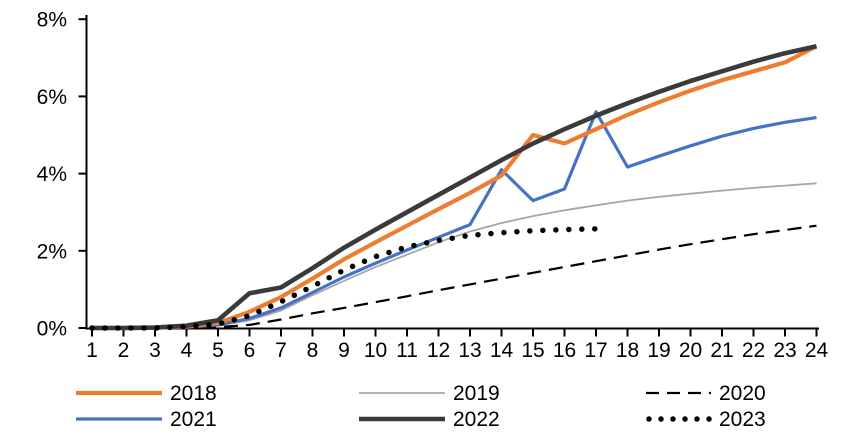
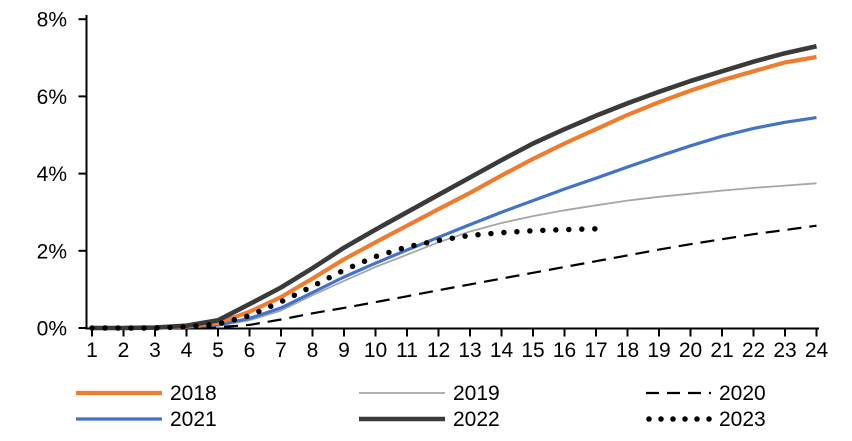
2022/6: 0.9% -> 0.6%
2021/14: 4.1% -> 3.0%
2018/15: 5.0% -> 4.4%
2021/17: 5.6% -> 3.9%
2018/24: 7.3% -> 7.0%
